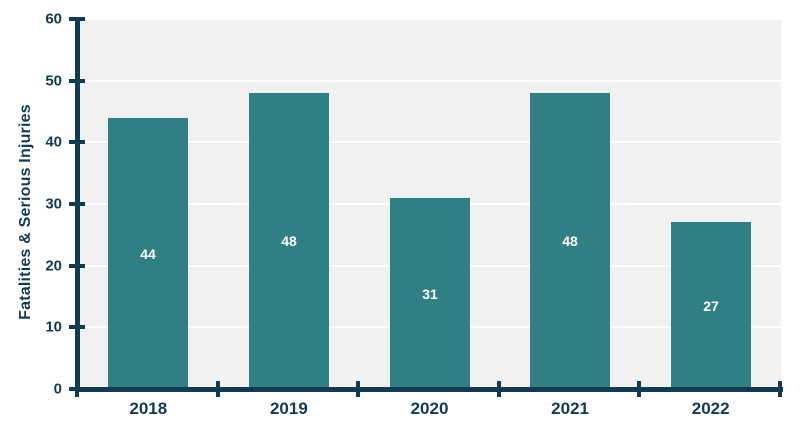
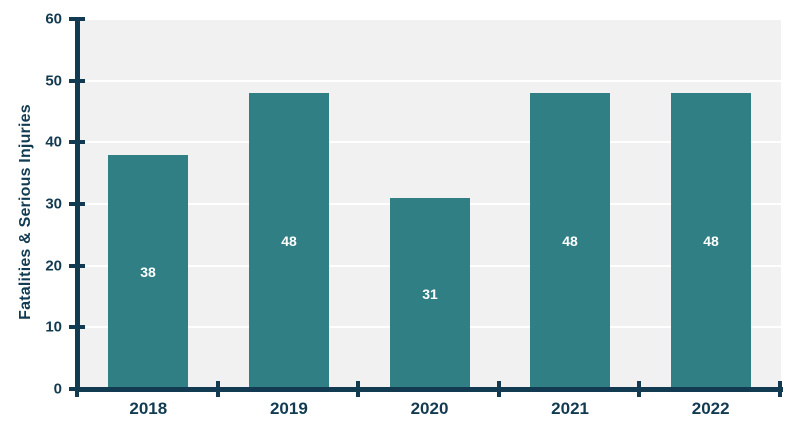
2018: 44 -> 38
2022: 27 -> 48
